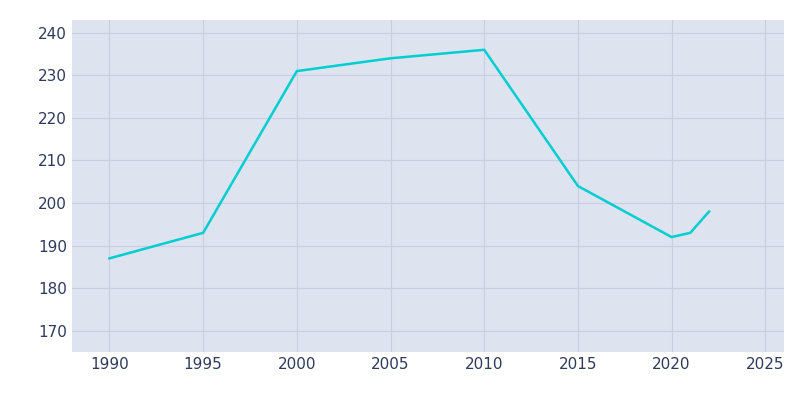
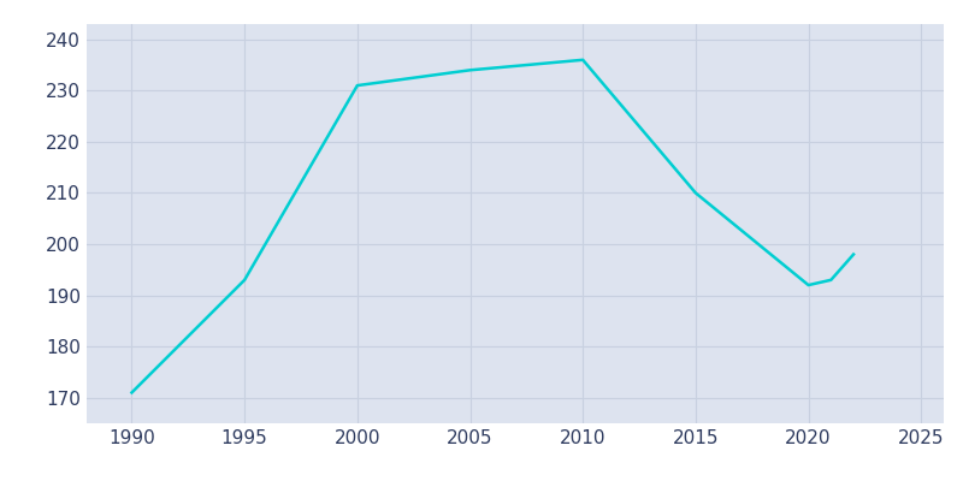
1990: 187 -> 171
2015: 204 -> 210
